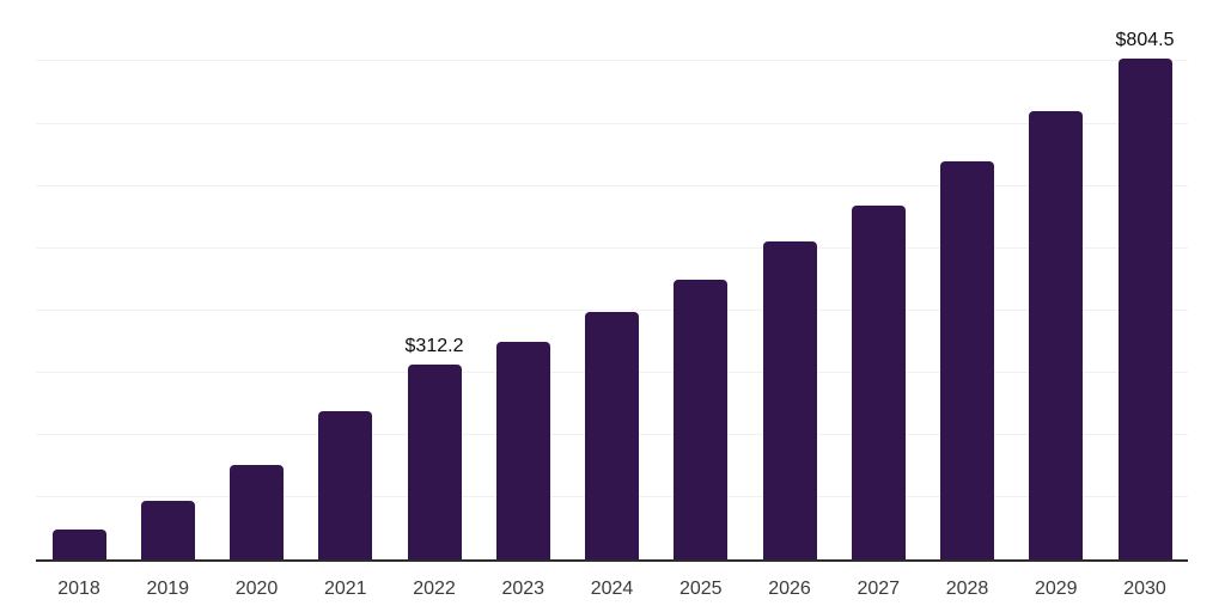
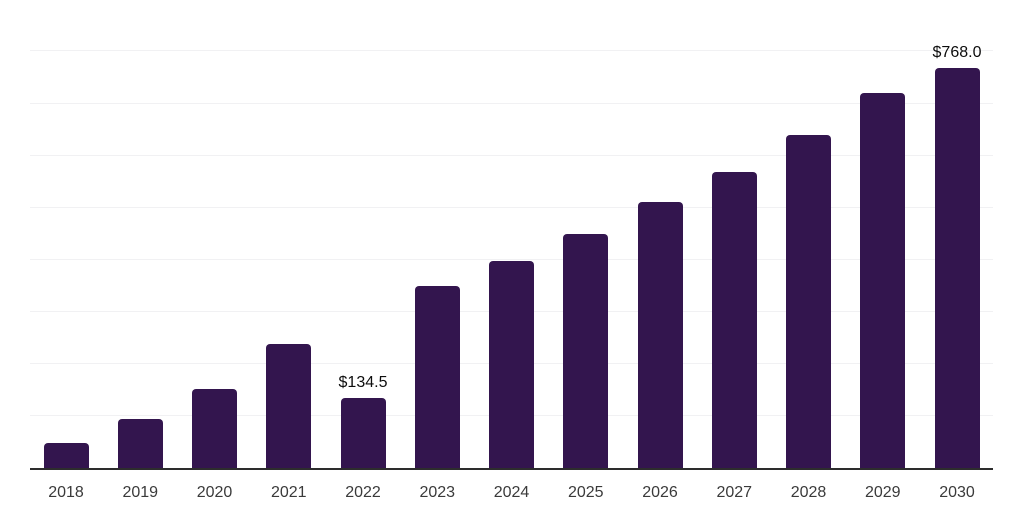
2022: $312.2 -> $134.5
2030: $804.5 -> $768.0
